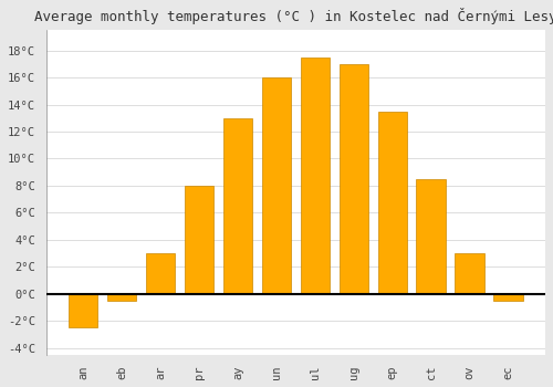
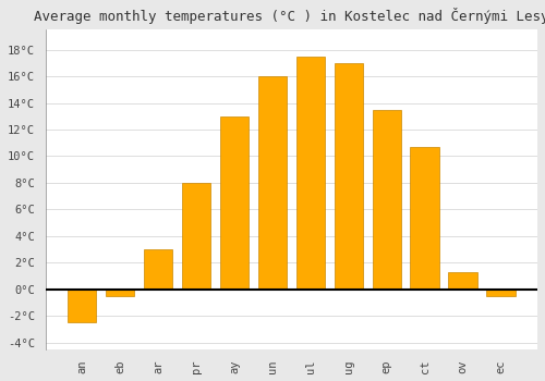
ct: 8.5°C -> 10.7°C
ov: 3.0°C -> 1.3°C
